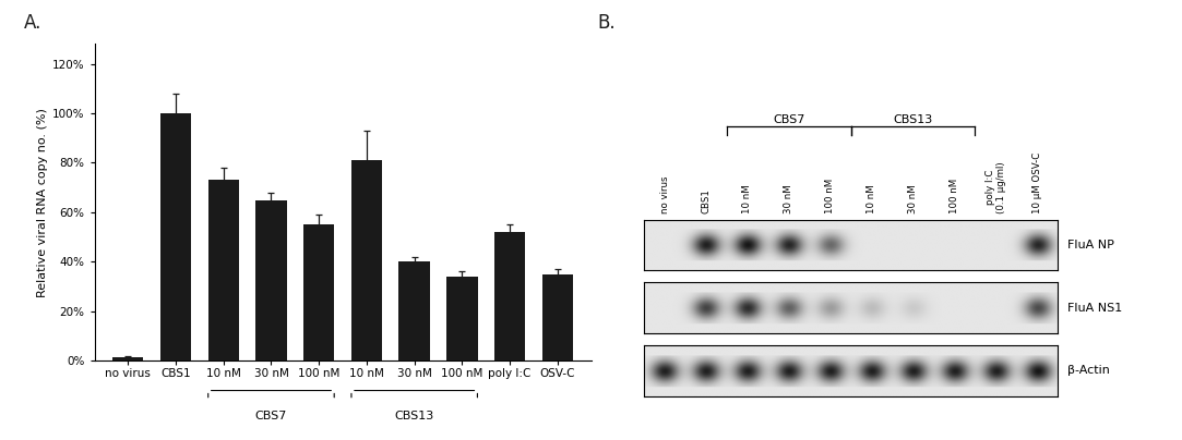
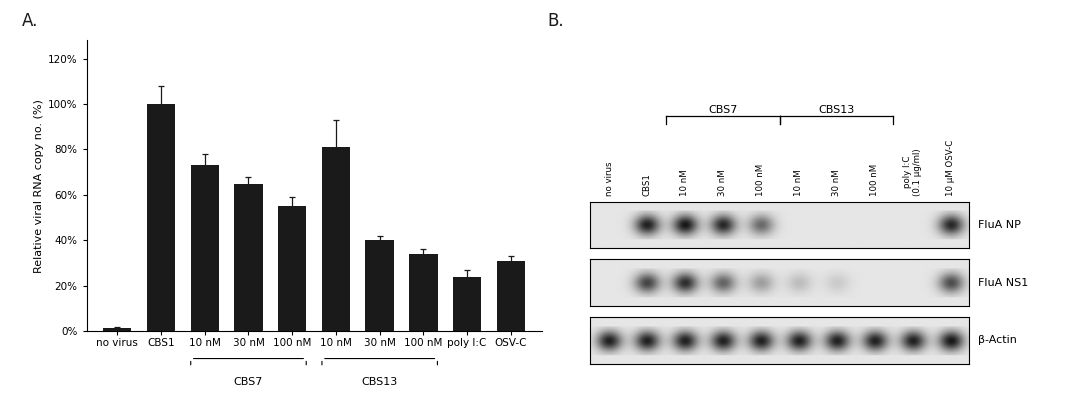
poly I:C: 52.0% -> 24.0%
OSV-C: 35.0% -> 31.0%
